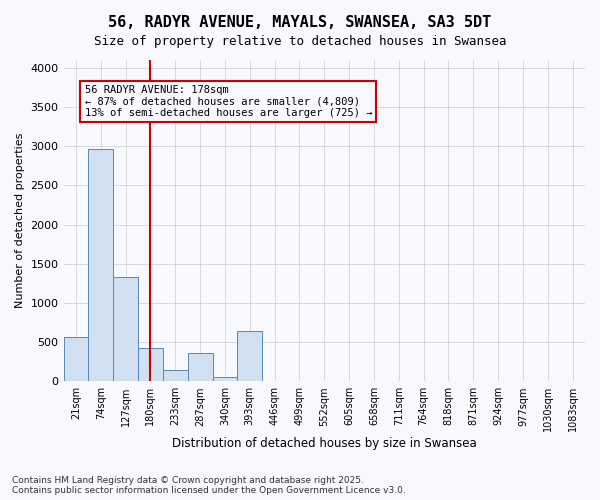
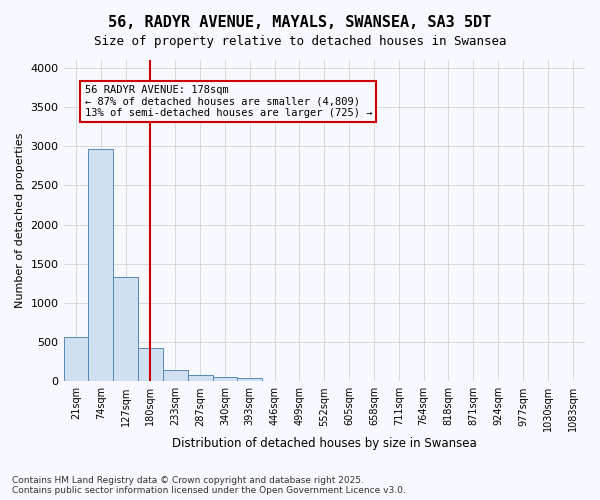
287sqm: 360 -> 80
393sqm: 640 -> 40
